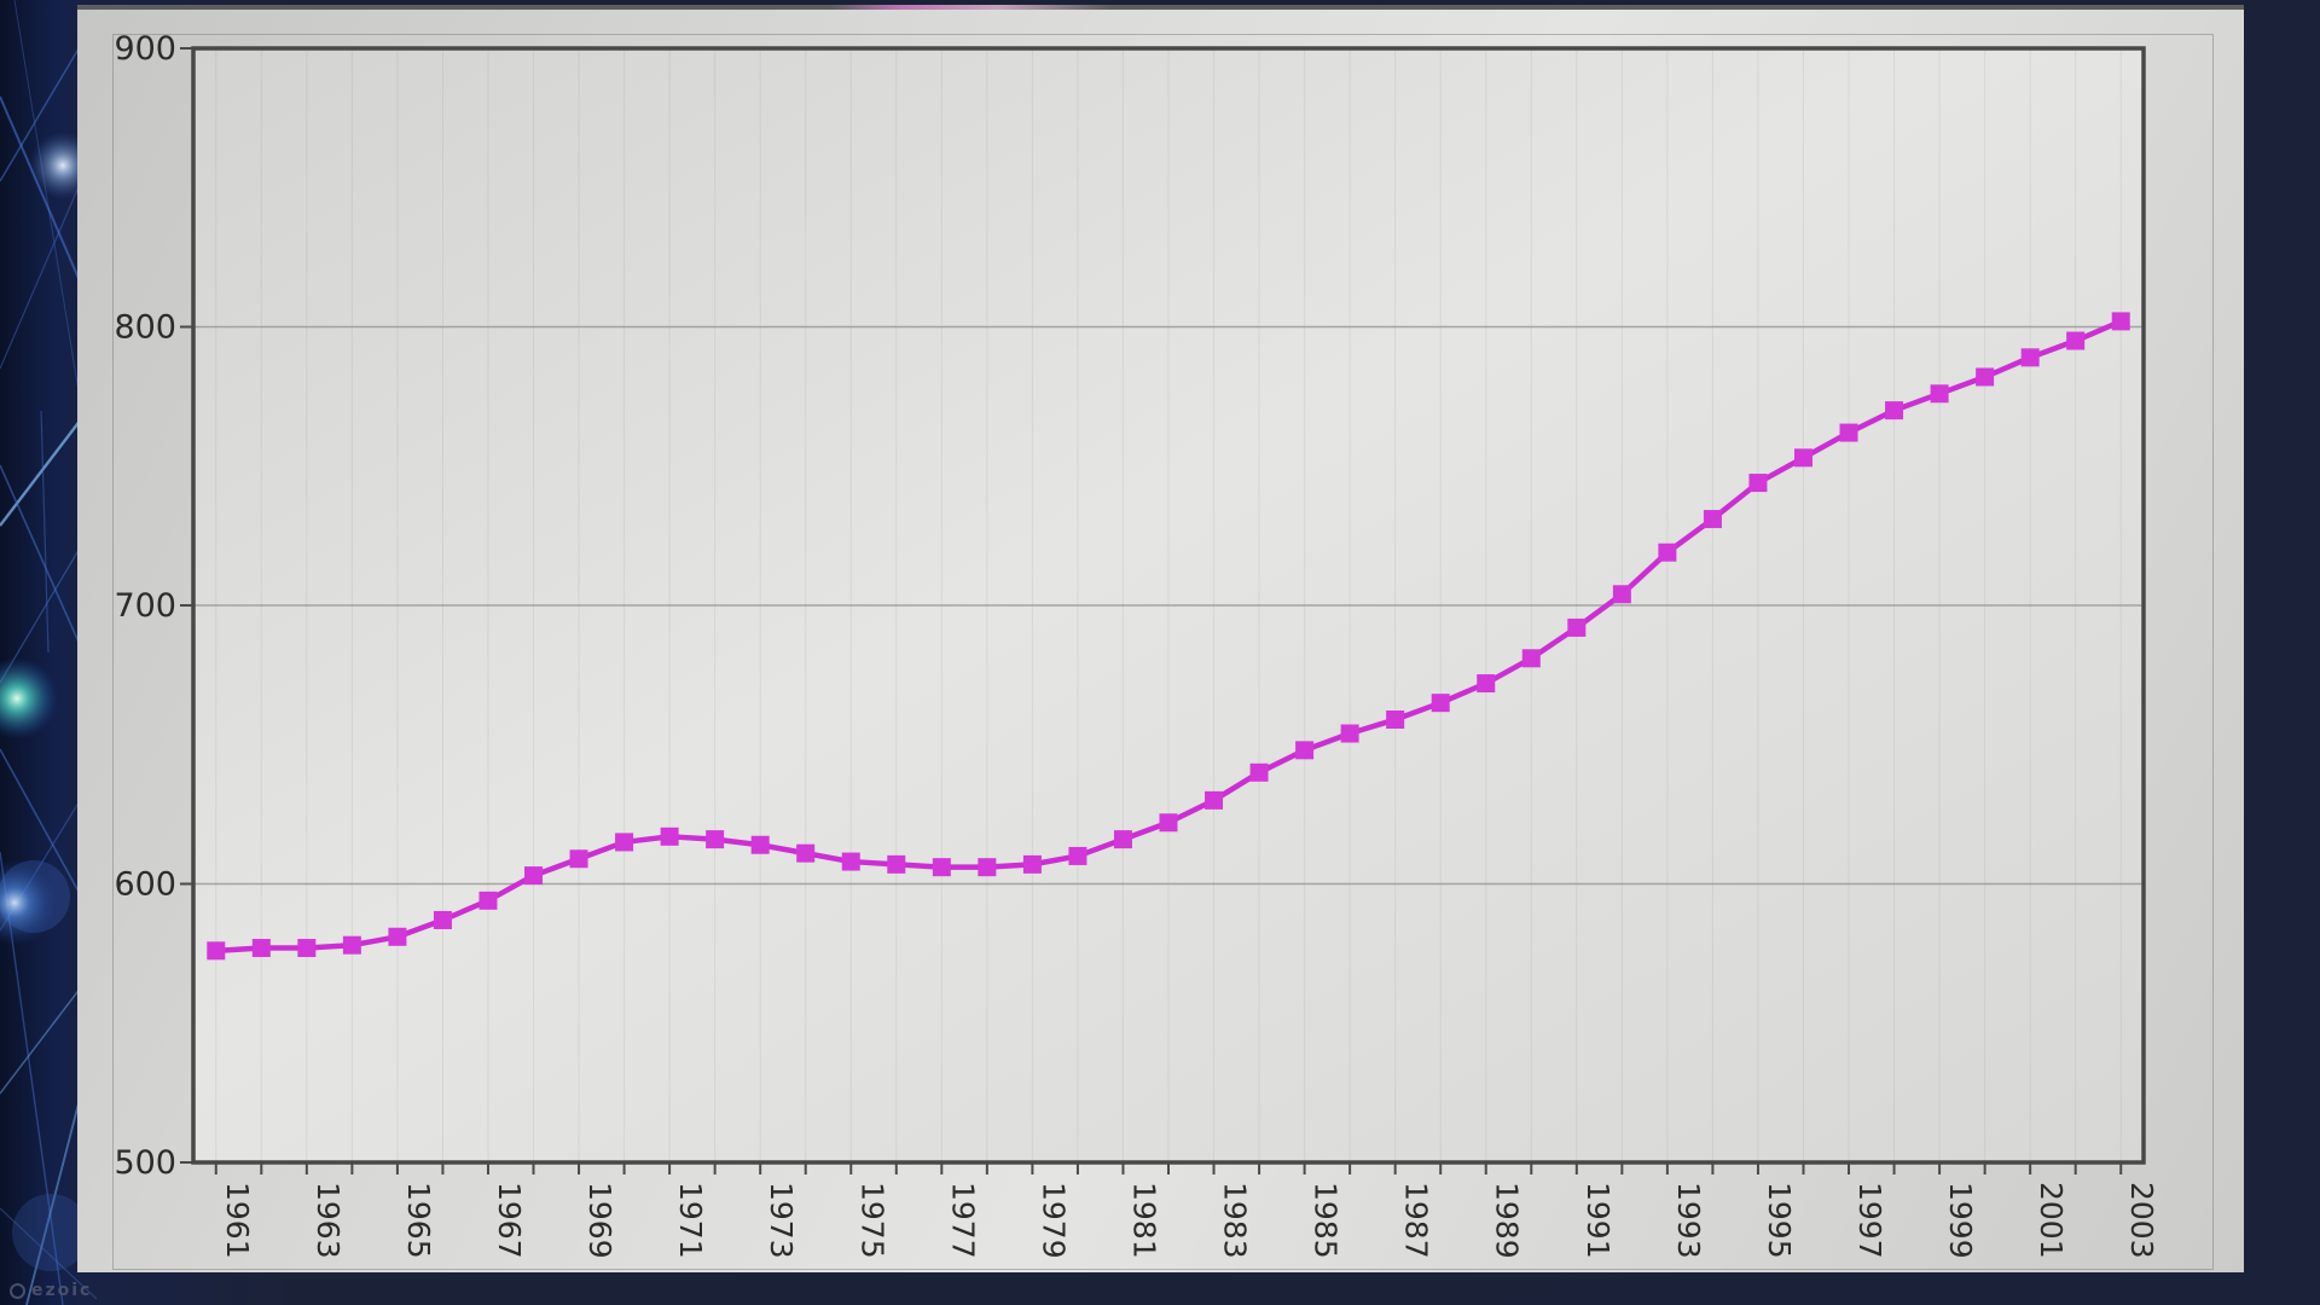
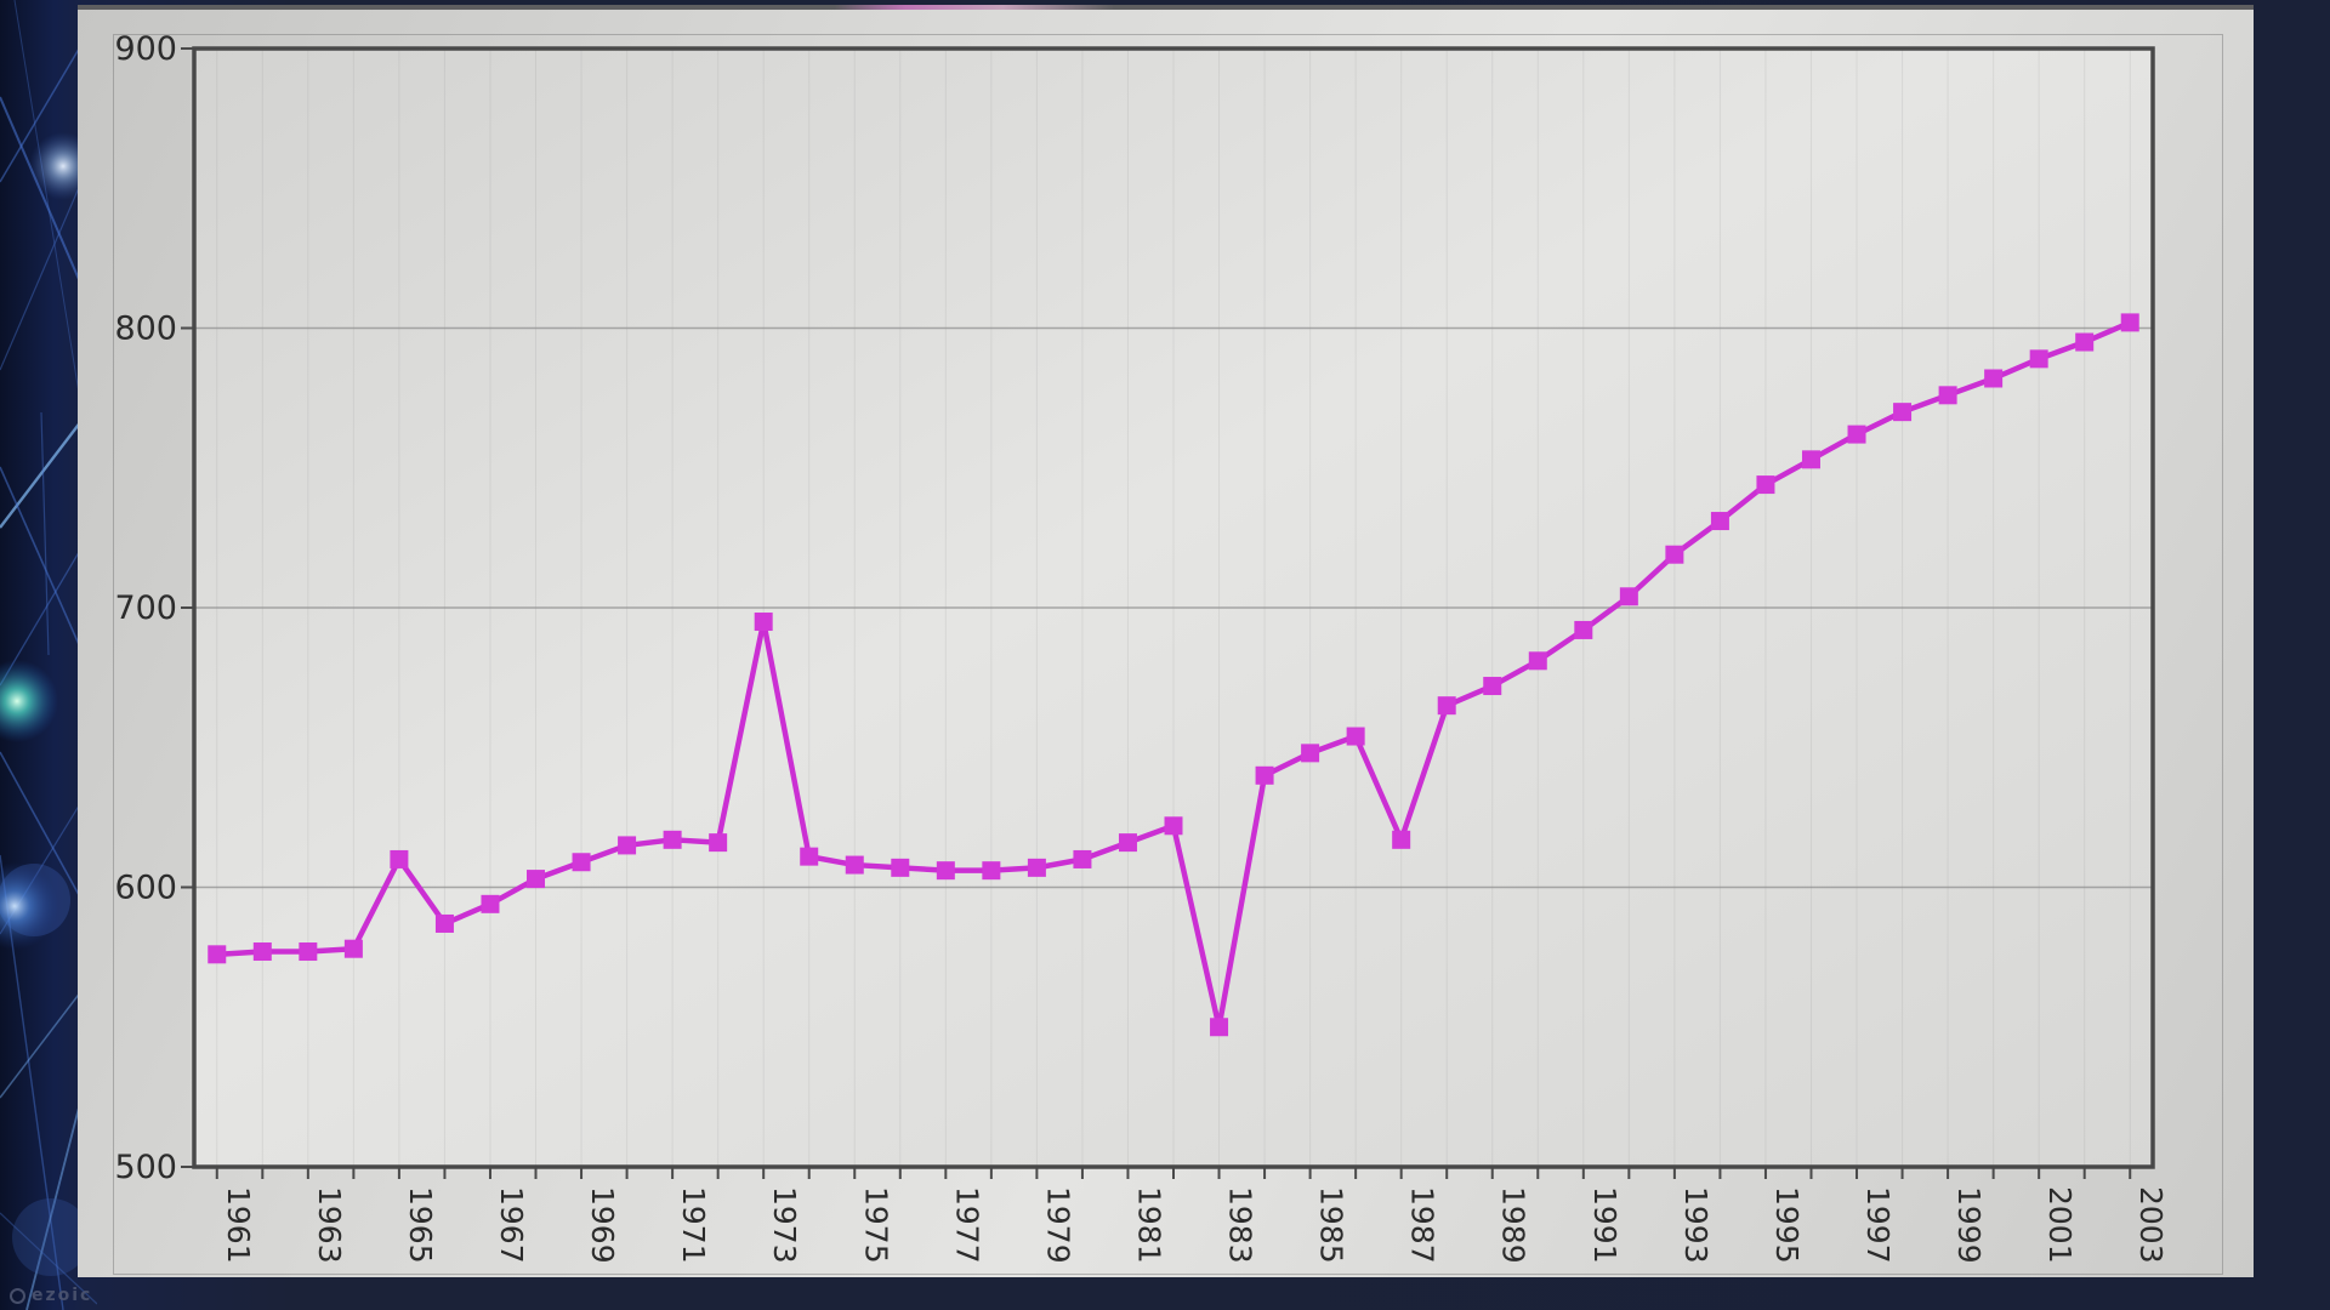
1965: 581 -> 610
1973: 614 -> 695
1983: 630 -> 550
1987: 659 -> 617
